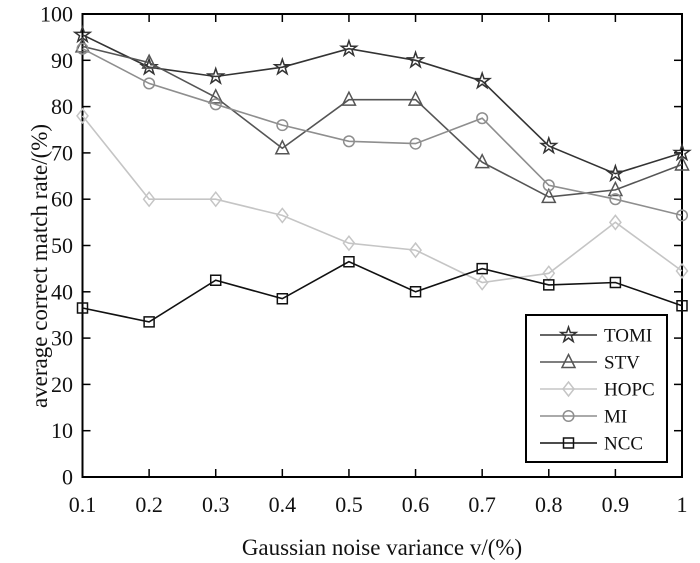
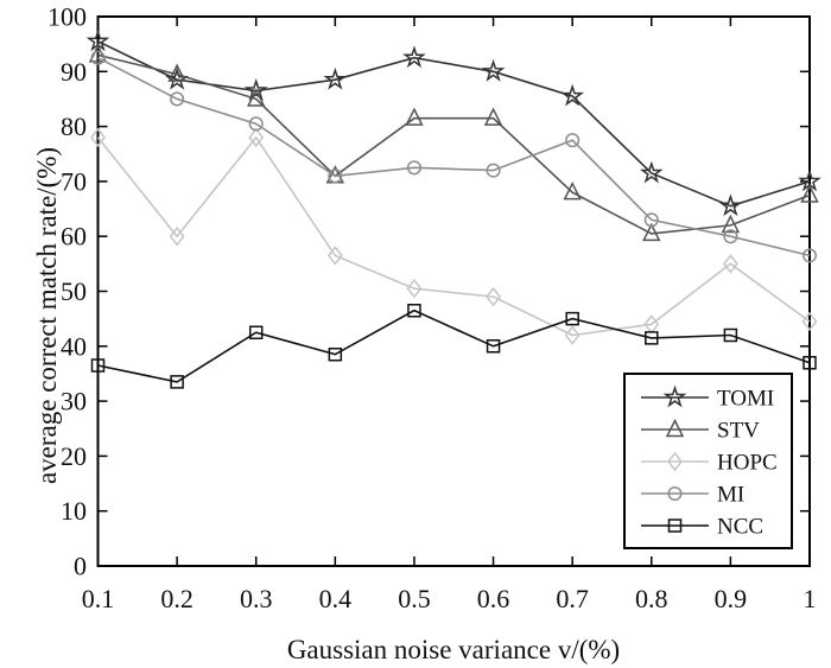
STV/0.3: 82 -> 85
HOPC/0.3: 60 -> 78
MI/0.4: 76 -> 71
